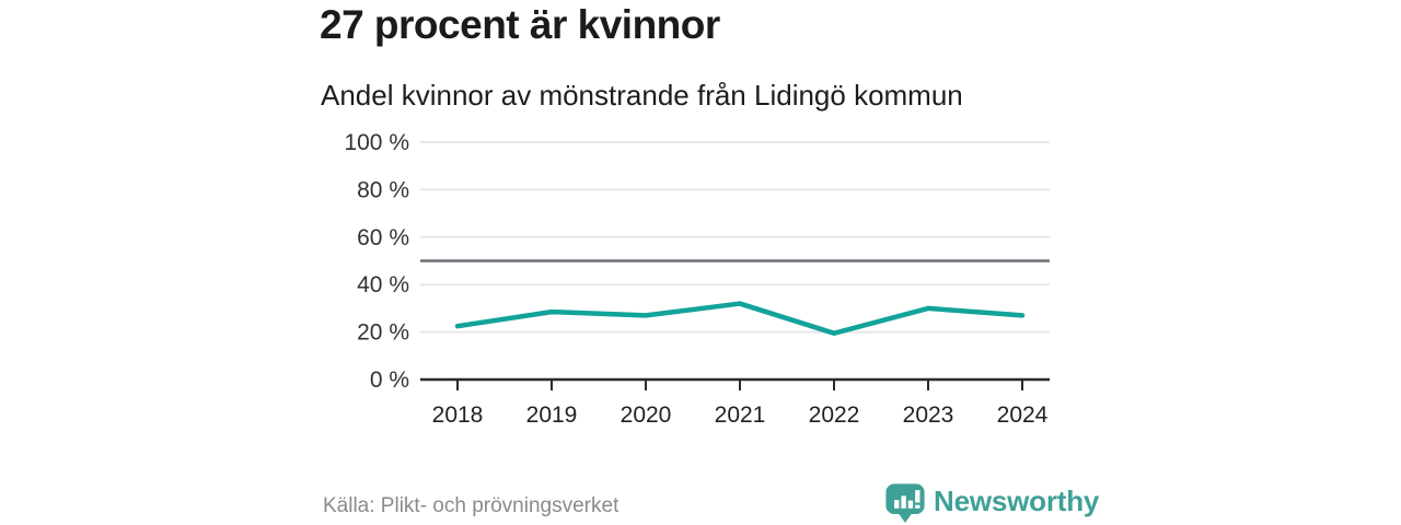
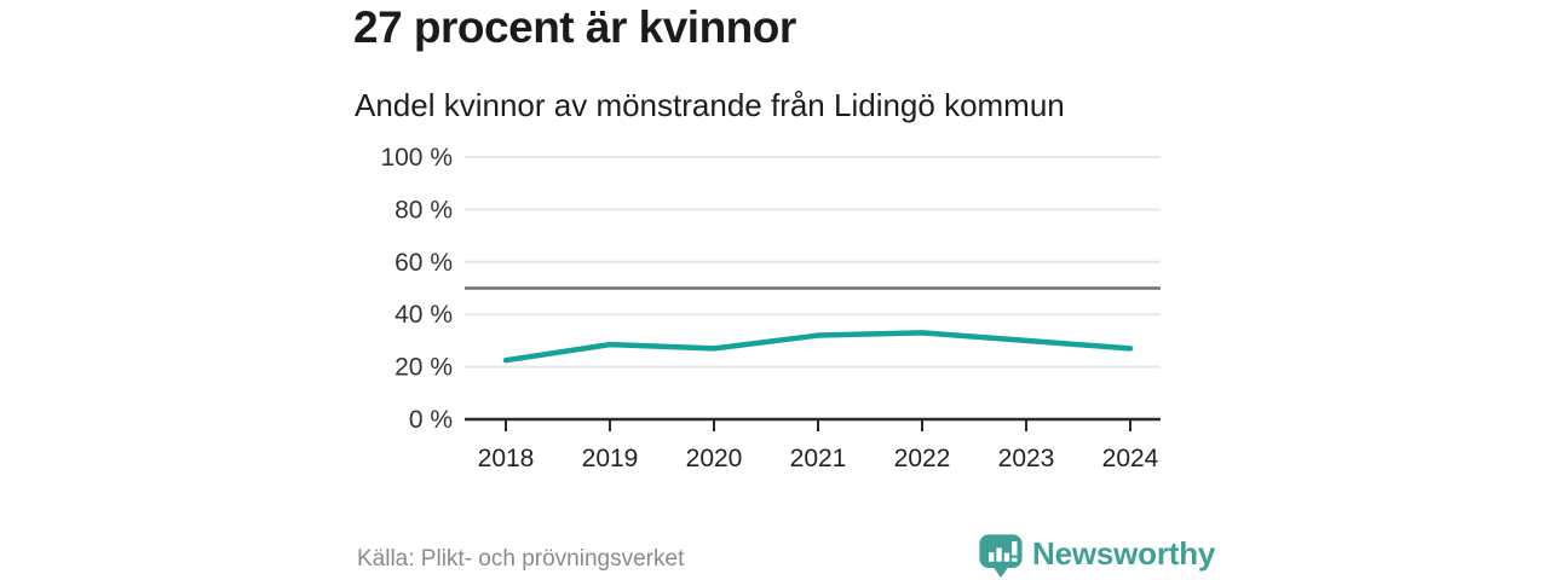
2022: 20% -> 33%
